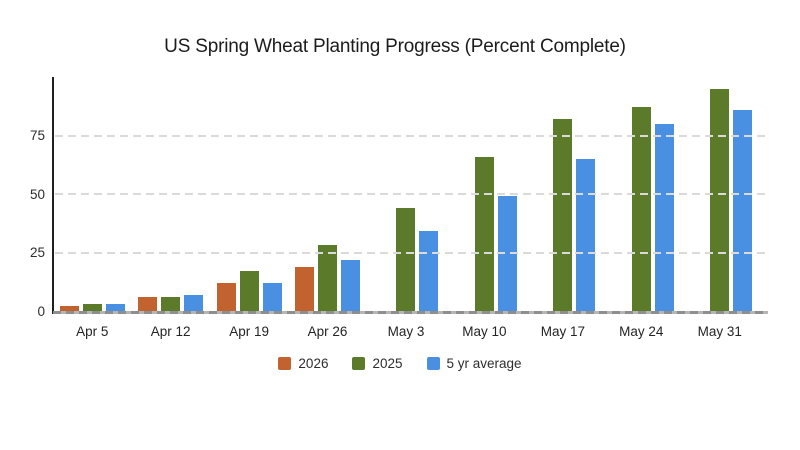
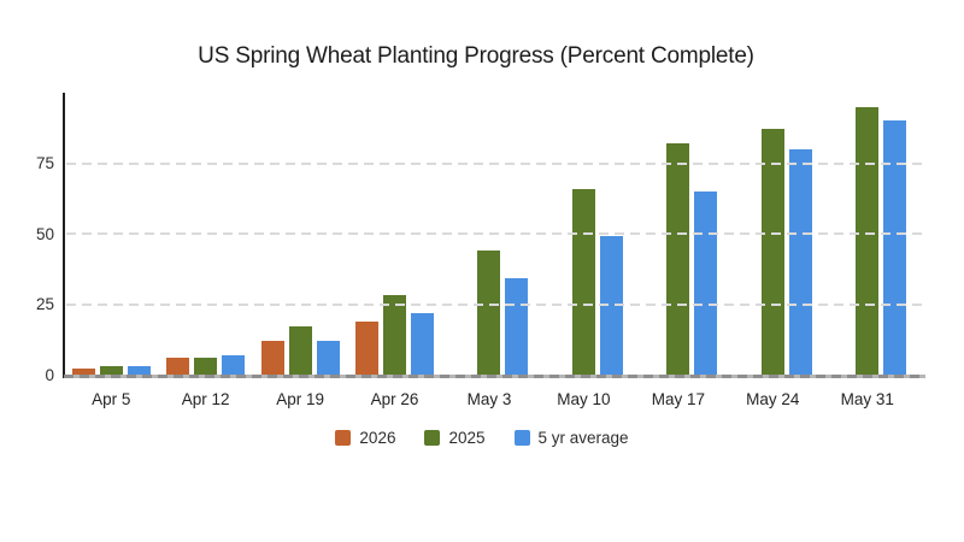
5 yr average/May 31: 86 -> 90
